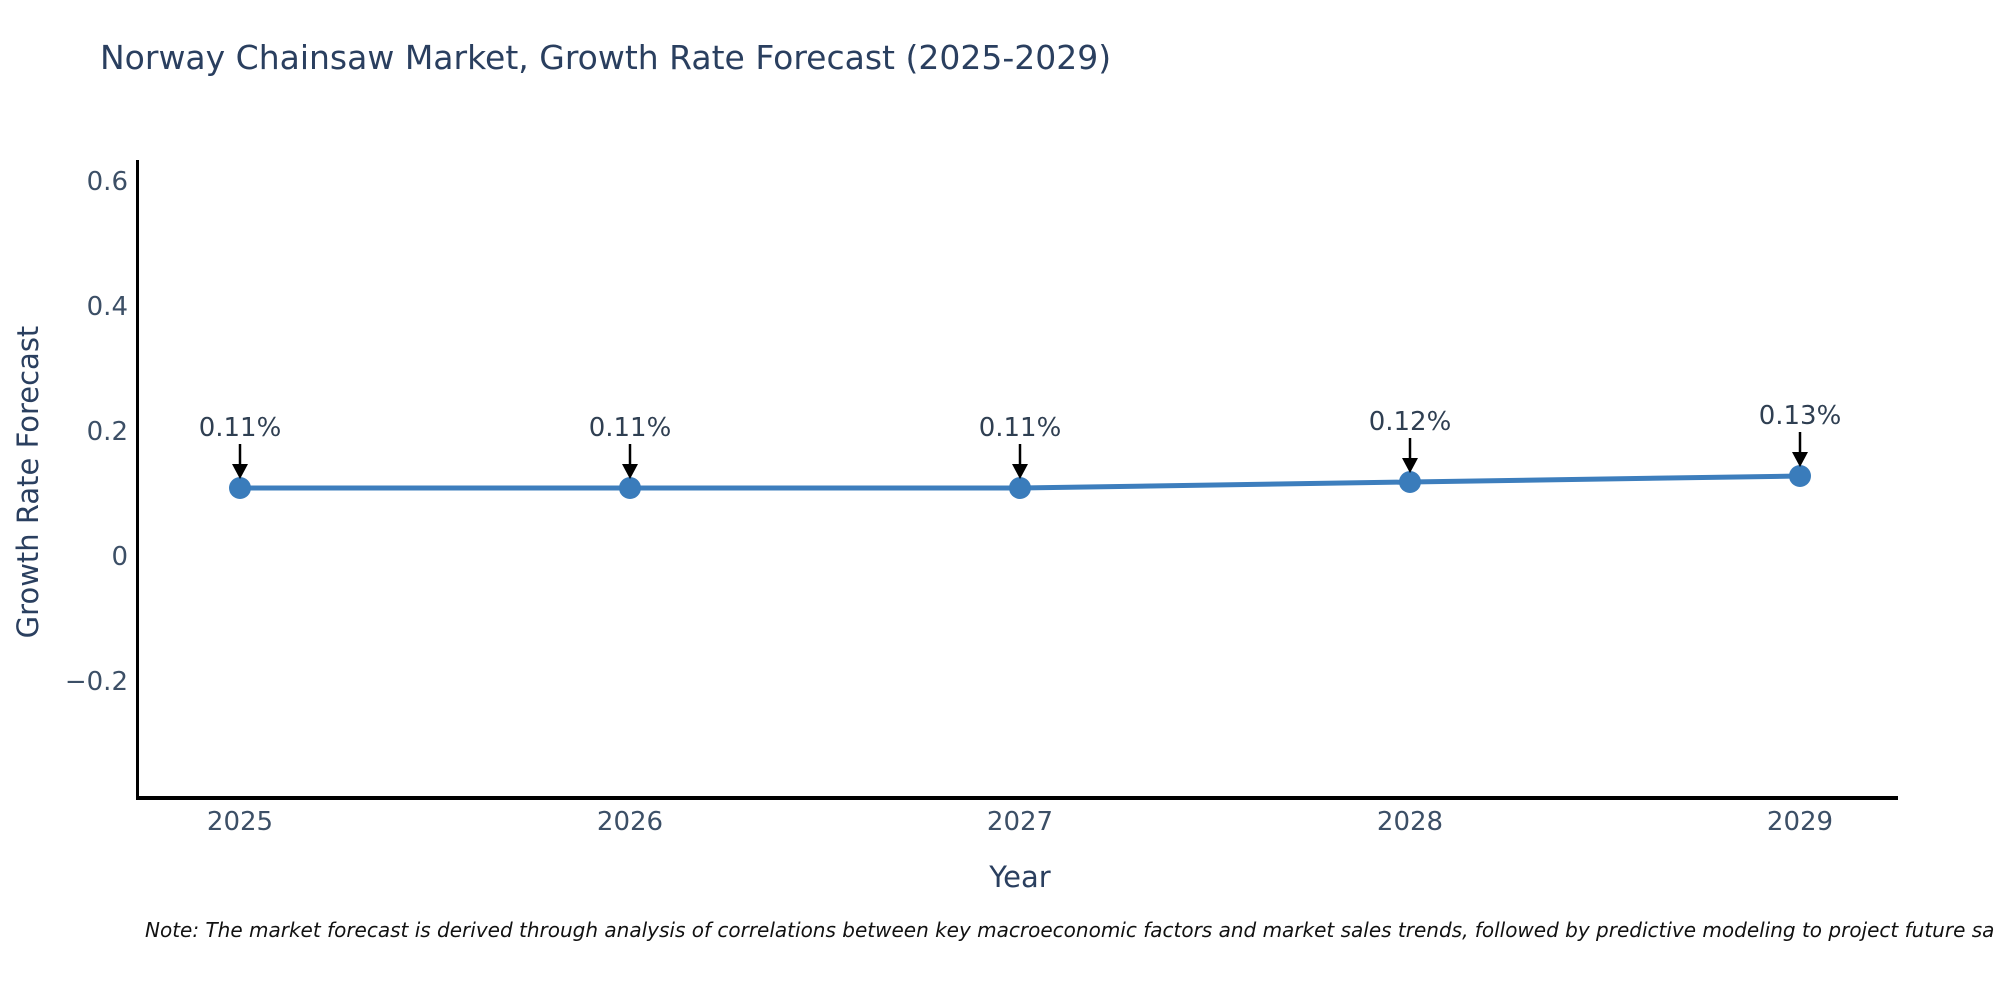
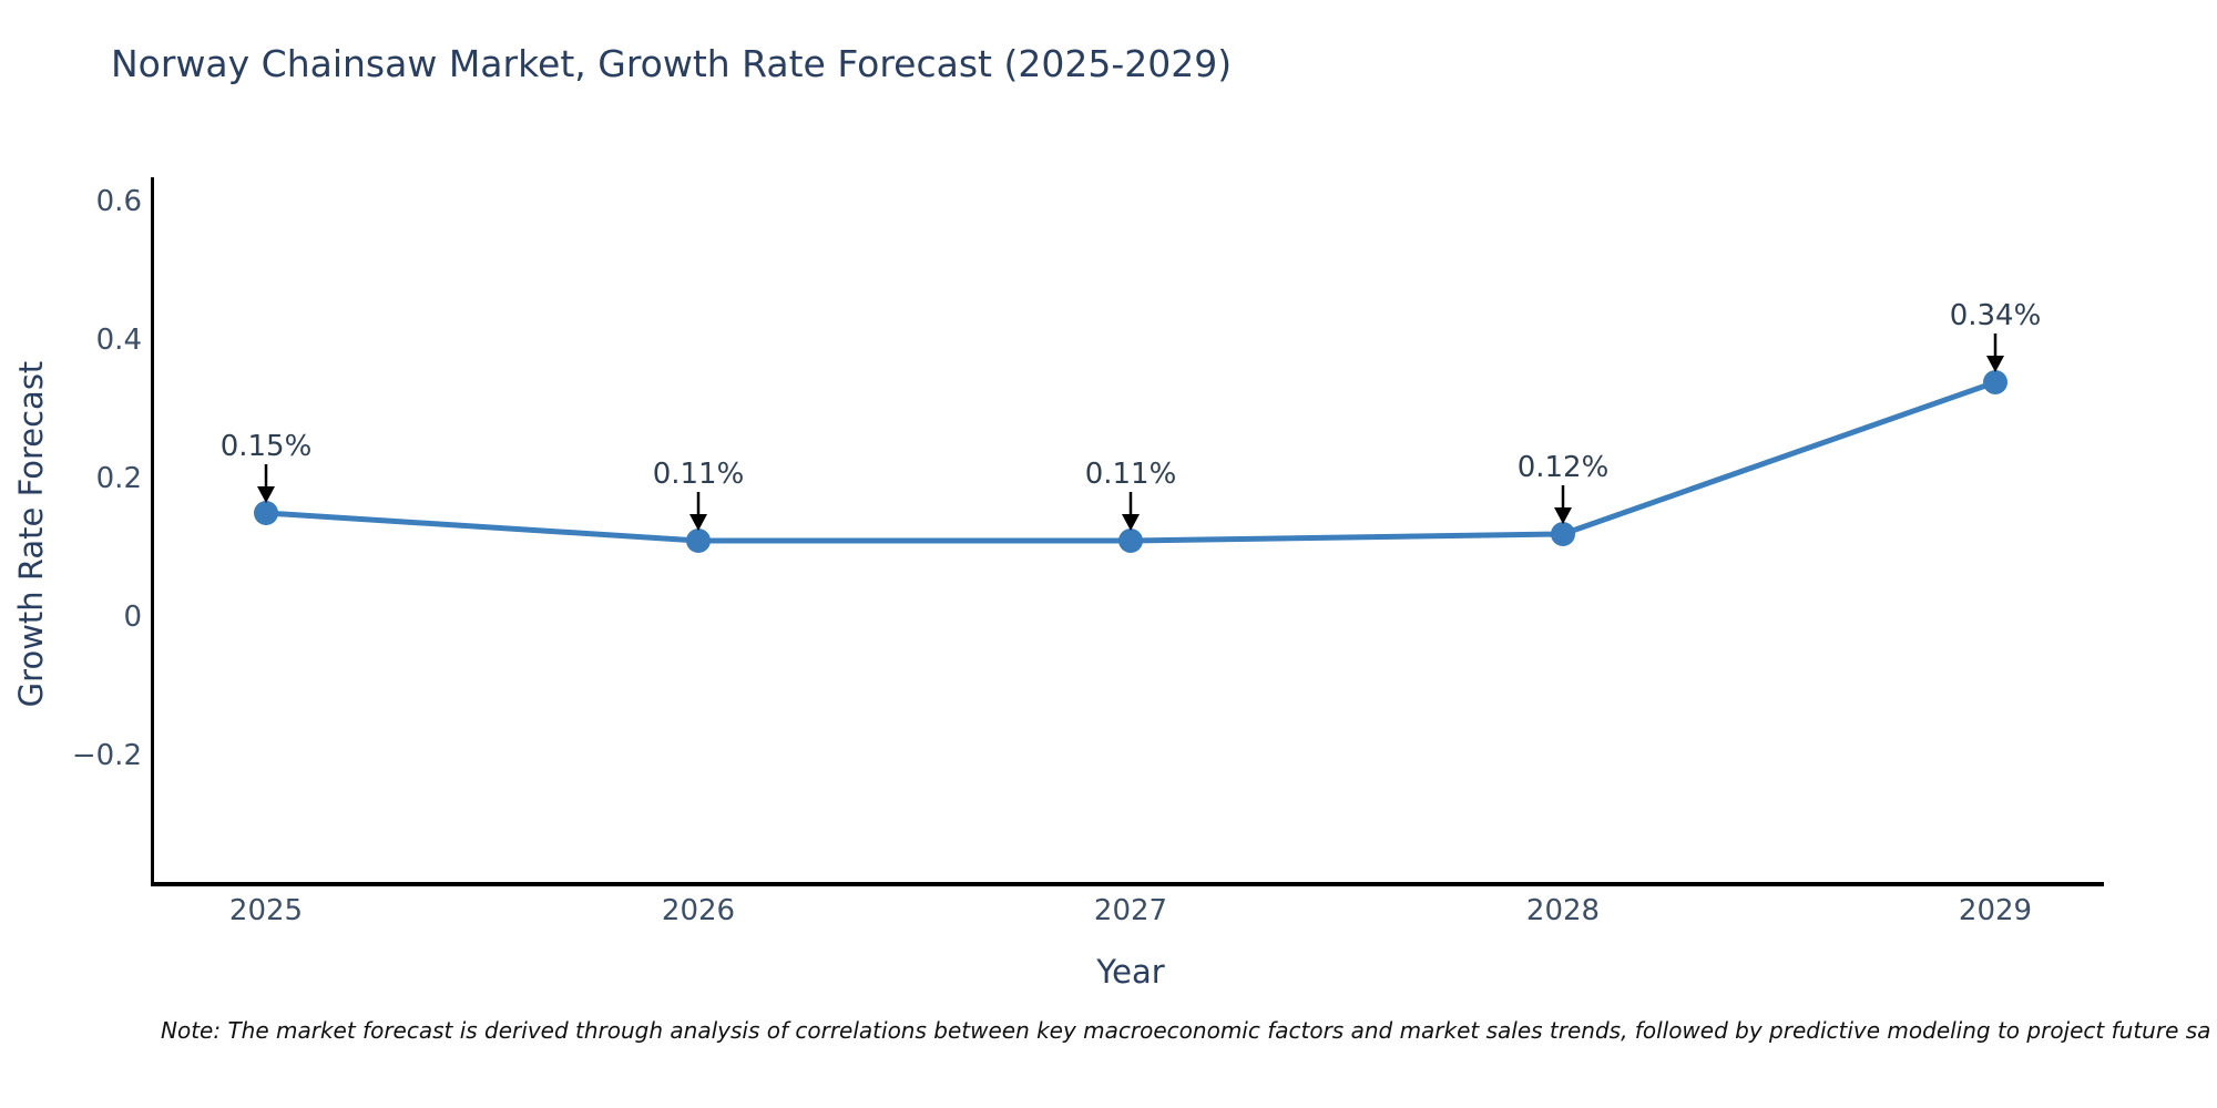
2025: 0.11% -> 0.15%
2029: 0.13% -> 0.34%
